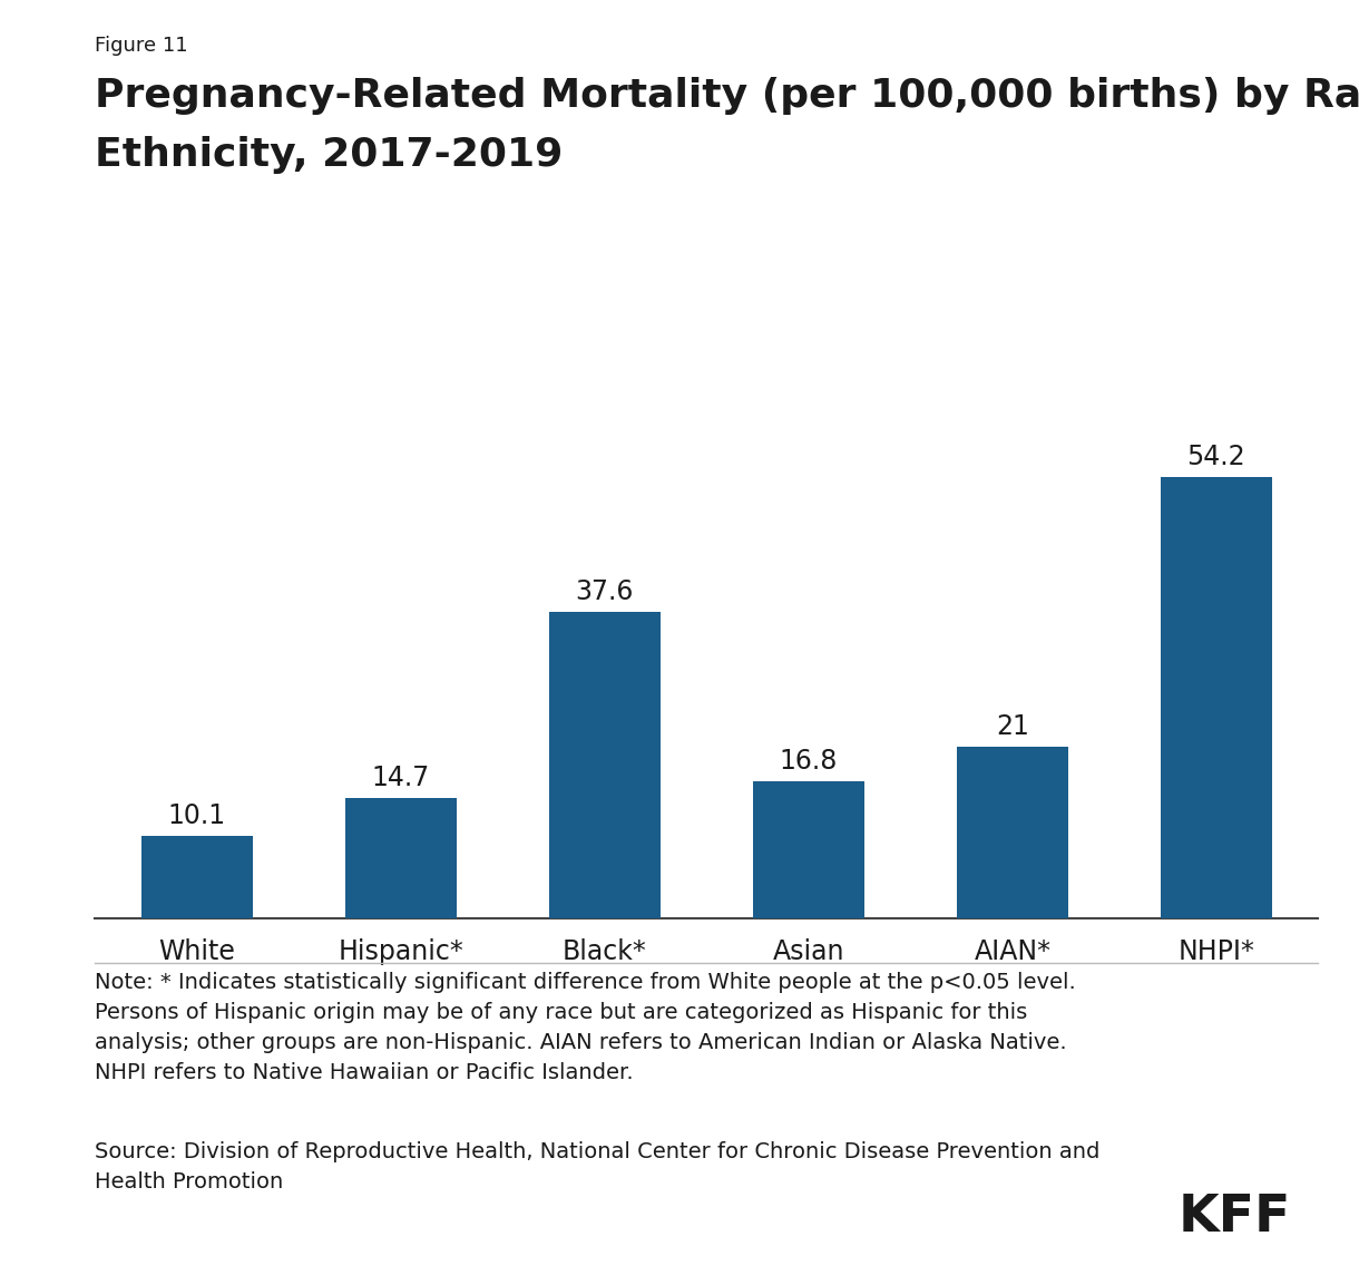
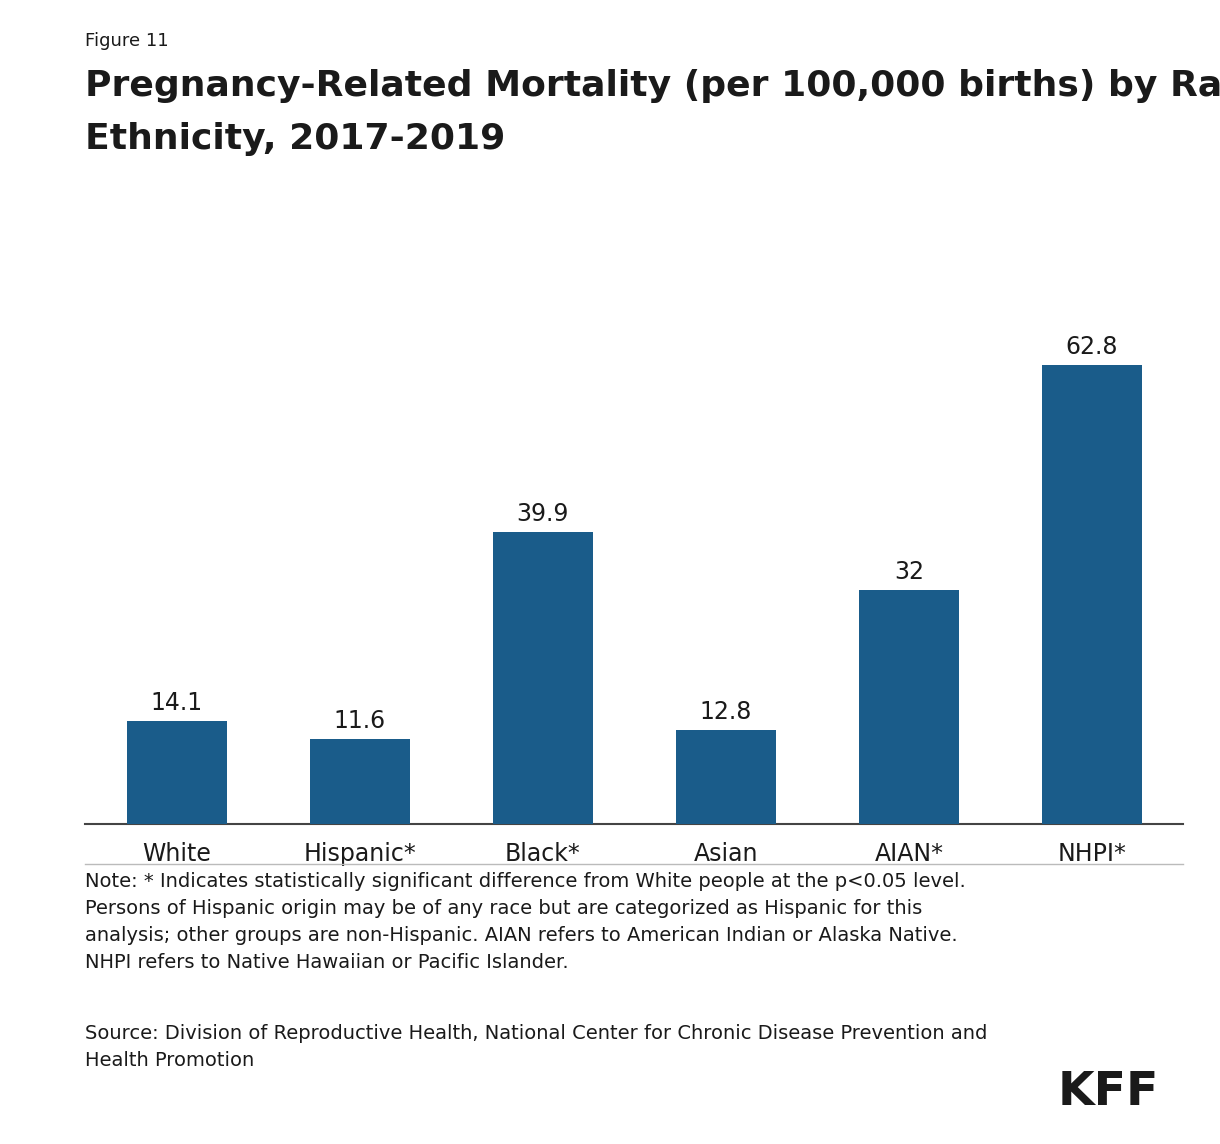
White: 10.1 -> 14.1
Hispanic*: 14.7 -> 11.6
Black*: 37.6 -> 39.9
Asian: 16.8 -> 12.8
AIAN*: 21 -> 32
NHPI*: 54.2 -> 62.8
